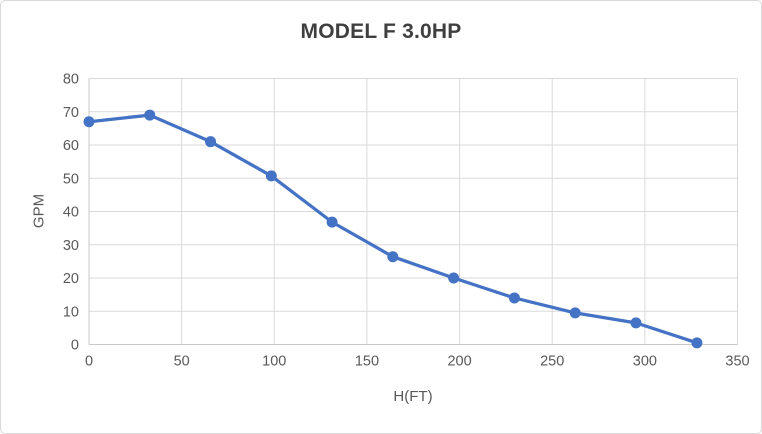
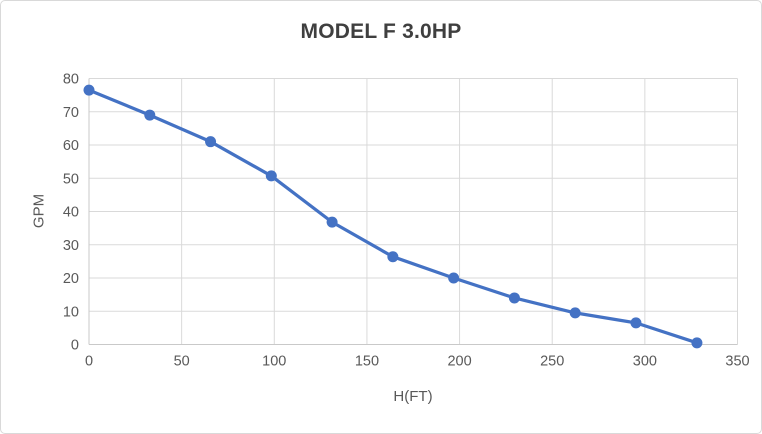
0: 67 -> 76
